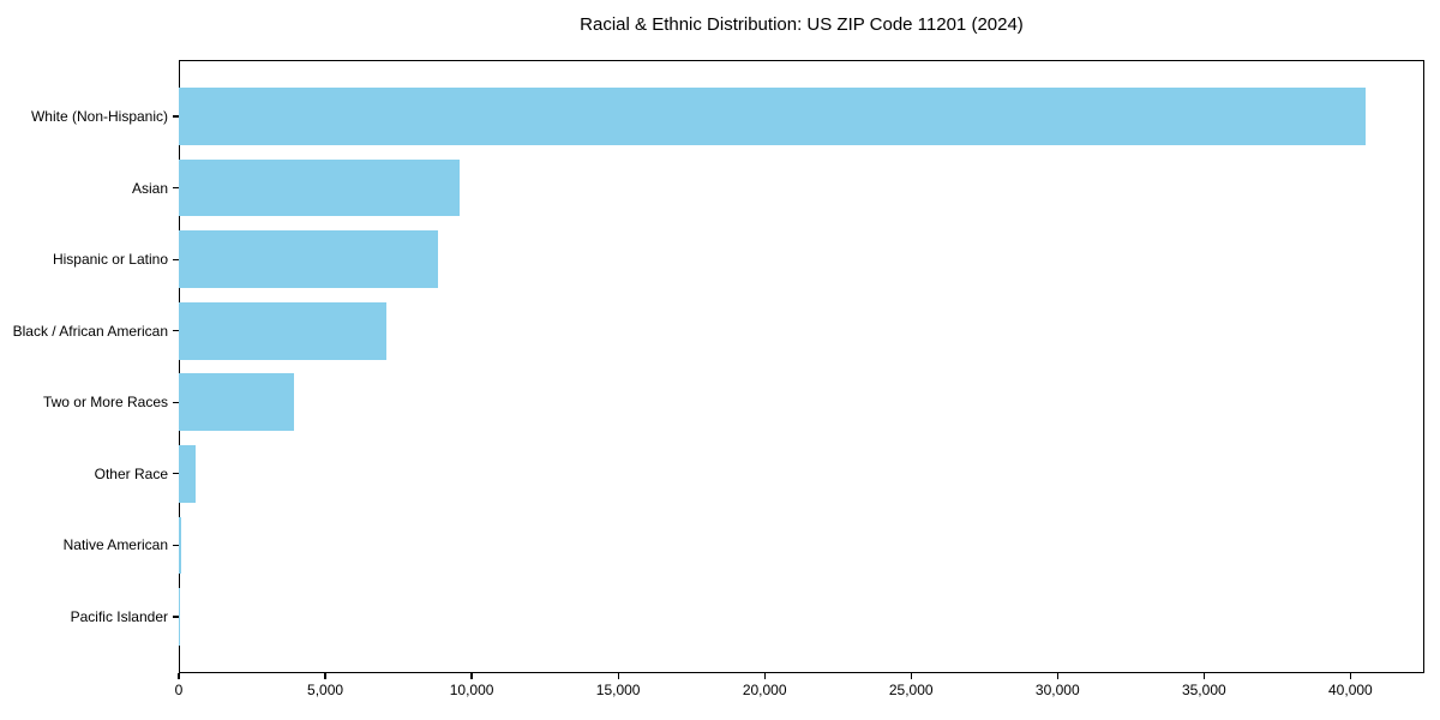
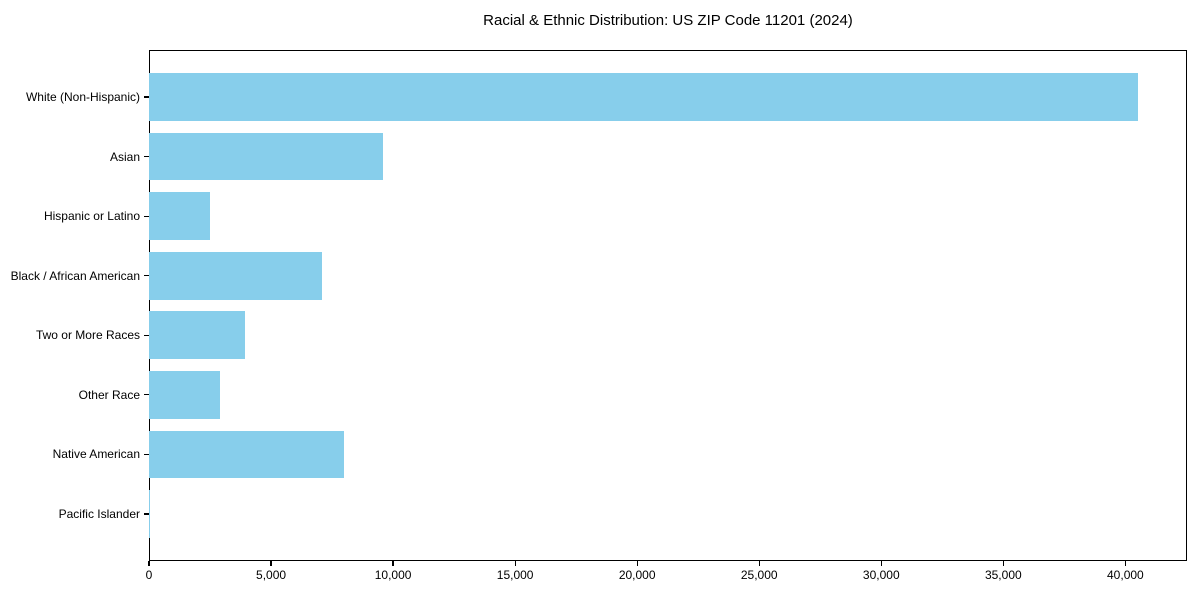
Hispanic or Latino: 8800 -> 2500
Other Race: 600 -> 2900
Native American: 100 -> 8000
